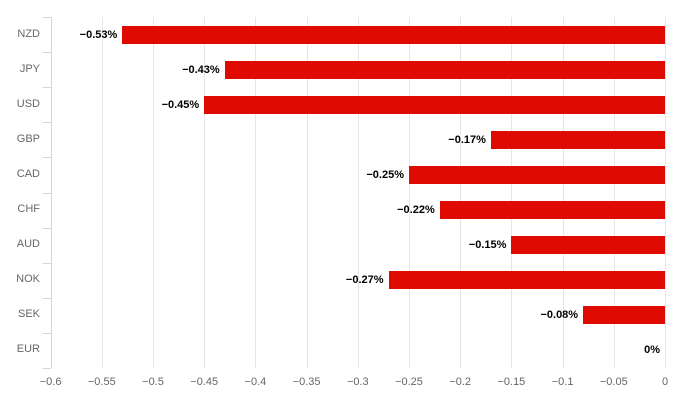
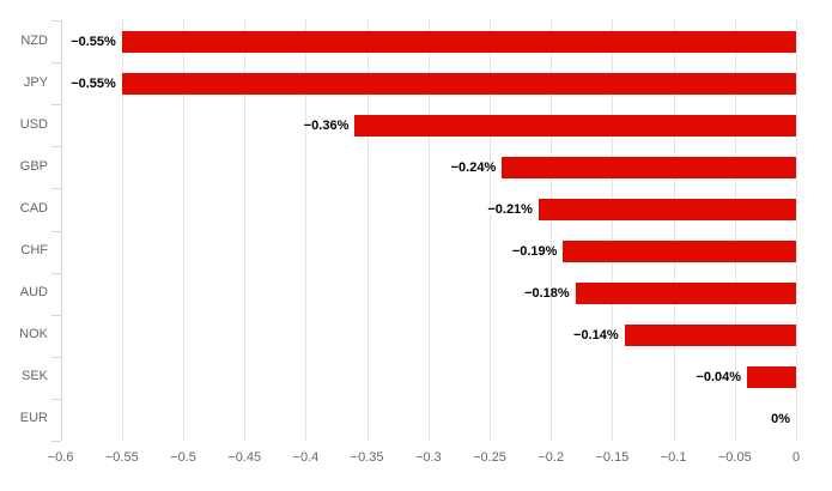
NZD: −0.53% -> −0.55%
JPY: −0.43% -> −0.55%
USD: −0.45% -> −0.36%
GBP: −0.17% -> −0.24%
CAD: −0.25% -> −0.21%
CHF: −0.22% -> −0.19%
AUD: −0.15% -> −0.18%
NOK: −0.27% -> −0.14%
SEK: −0.08% -> −0.04%
